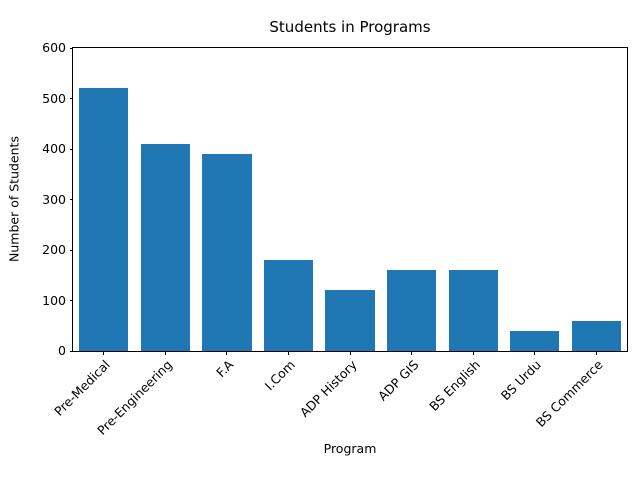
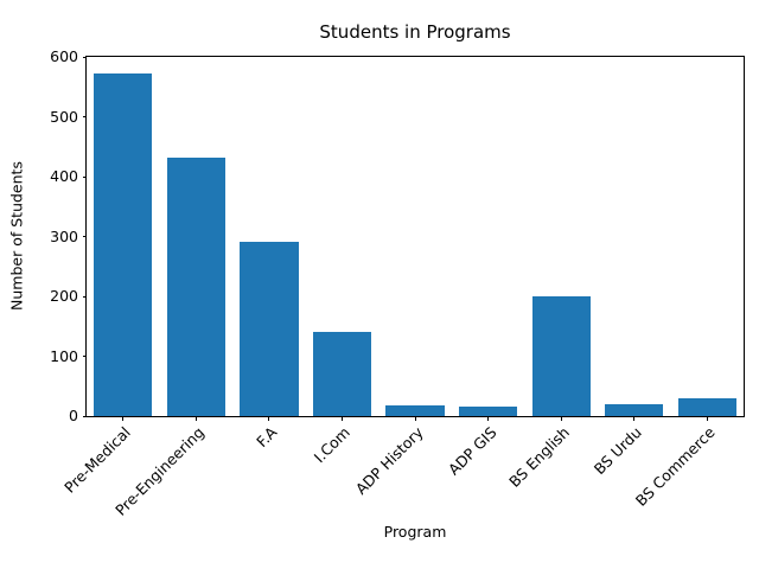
Pre-Medical: 520 -> 570
Pre-Engineering: 410 -> 430
F.A: 390 -> 290
I.Com: 180 -> 140
ADP History: 120 -> 20
ADP GIS: 160 -> 20
BS English: 160 -> 200
BS Urdu: 40 -> 20
BS Commerce: 60 -> 30
